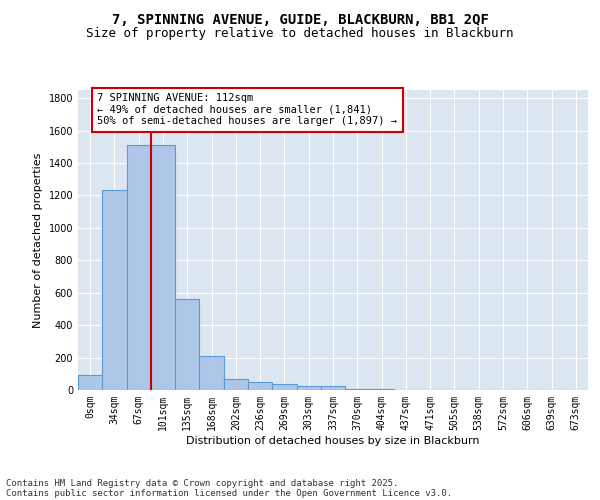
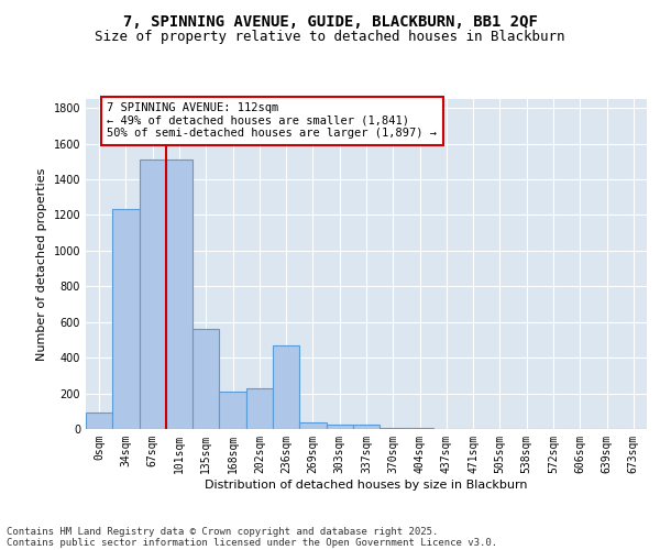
202sqm: 60 -> 230
236sqm: 50 -> 470
